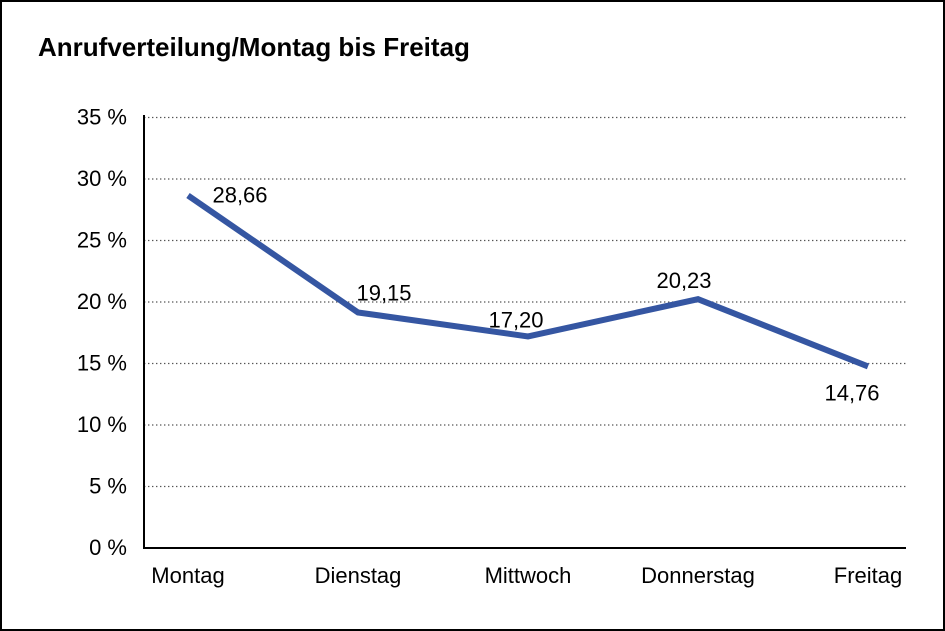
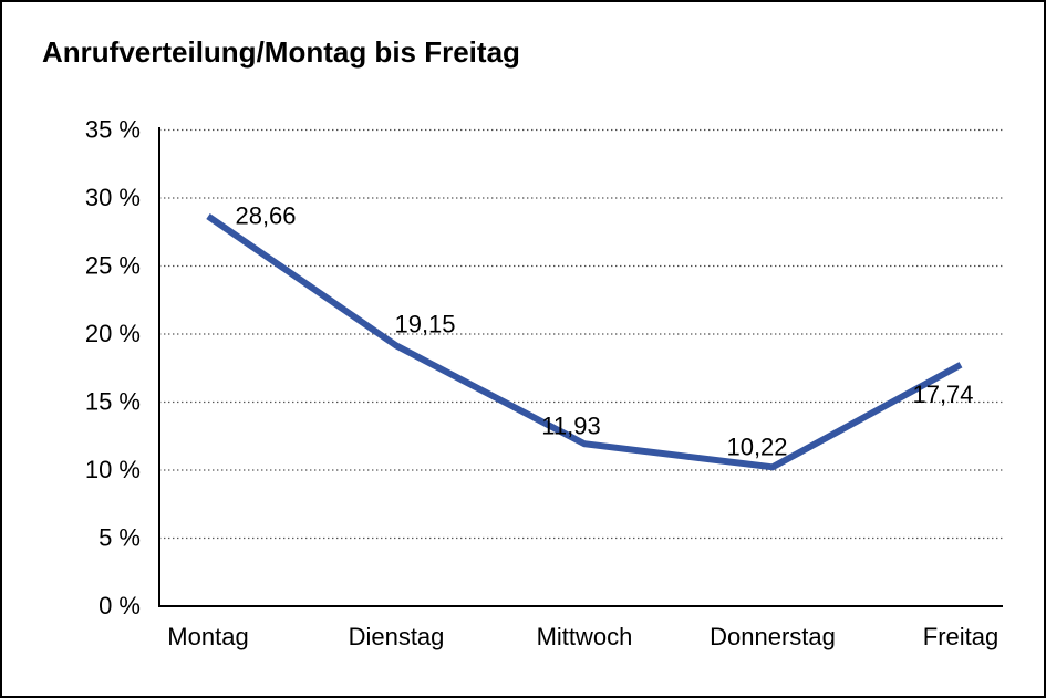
Mittwoch: 17,20 -> 11,93
Donnerstag: 20,23 -> 10,22
Freitag: 14,76 -> 17,74
